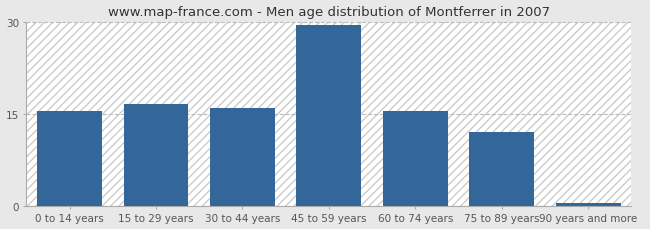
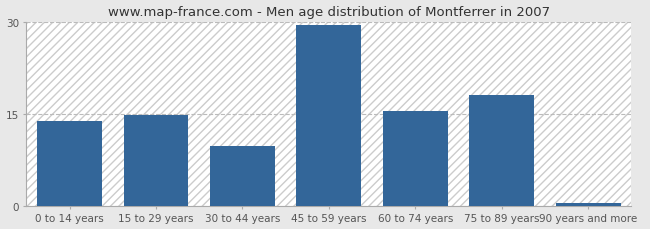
0 to 14 years: 15.5 -> 13.8
15 to 29 years: 16.5 -> 14.8
30 to 44 years: 16.0 -> 9.8
75 to 89 years: 12.0 -> 18.0
